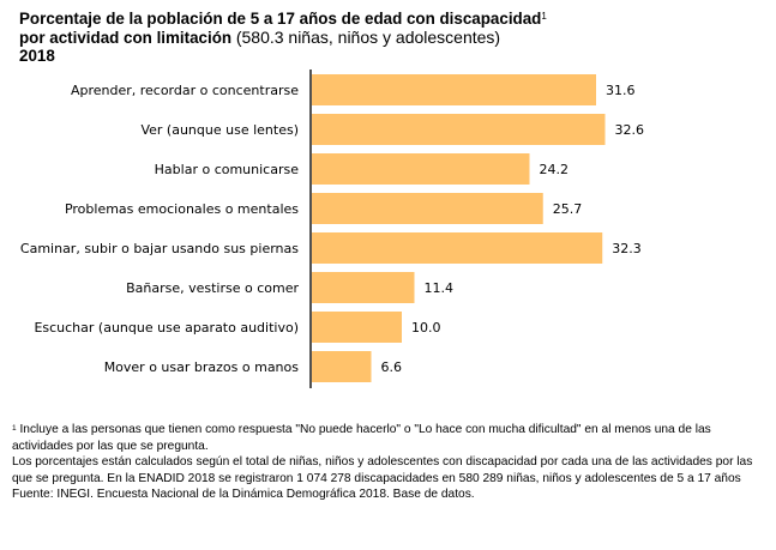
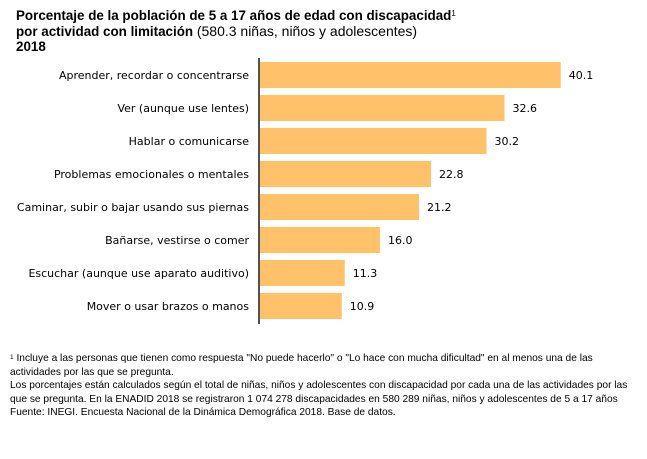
Aprender, recordar o concentrarse: 31.6 -> 40.1
Hablar o comunicarse: 24.2 -> 30.2
Problemas emocionales o mentales: 25.7 -> 22.8
Caminar, subir o bajar usando sus piernas: 32.3 -> 21.2
Bañarse, vestirse o comer: 11.4 -> 16.0
Escuchar (aunque use aparato auditivo): 10.0 -> 11.3
Mover o usar brazos o manos: 6.6 -> 10.9
